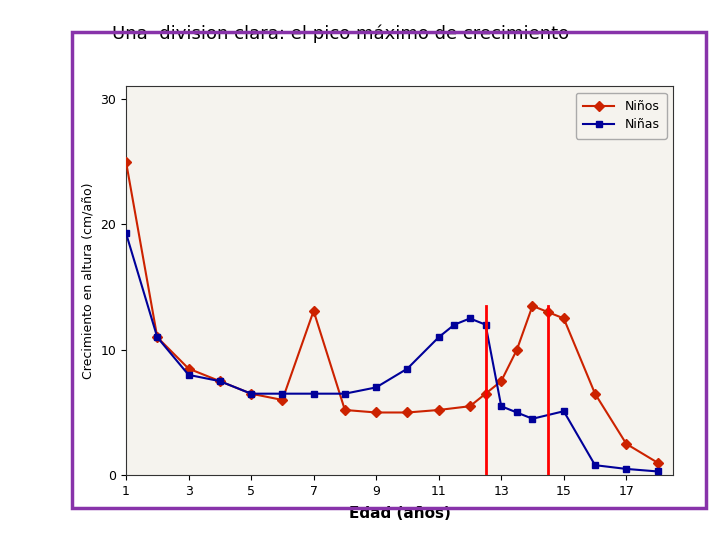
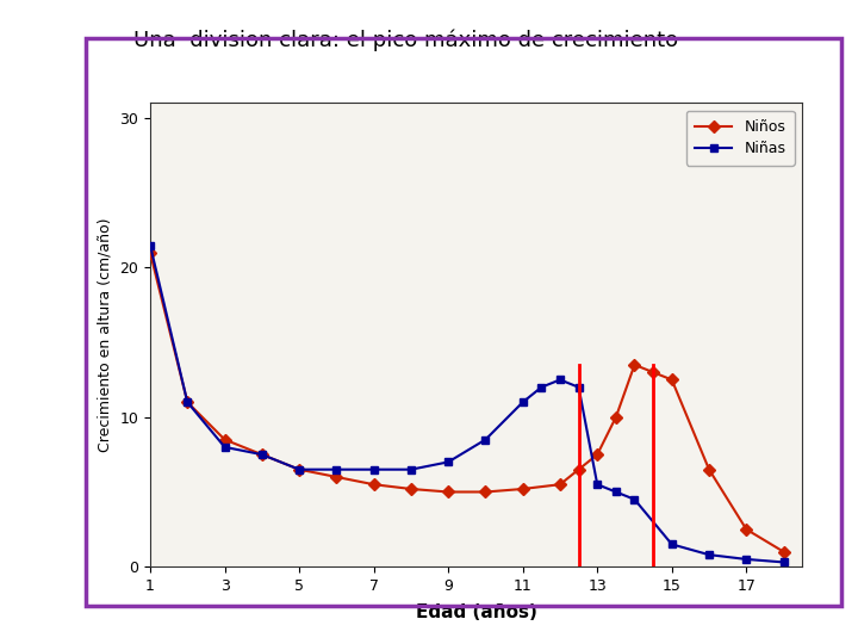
Niños/1: 25.0 -> 21.0
Niñas/1: 19.3 -> 21.5
Niños/7: 13.1 -> 5.5
Niñas/15: 5.1 -> 1.5
